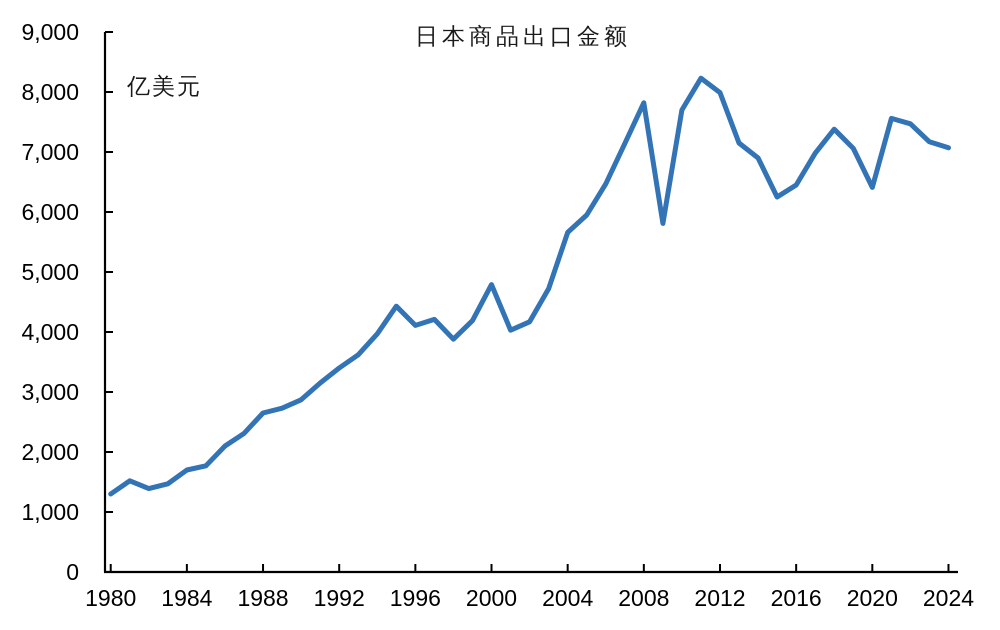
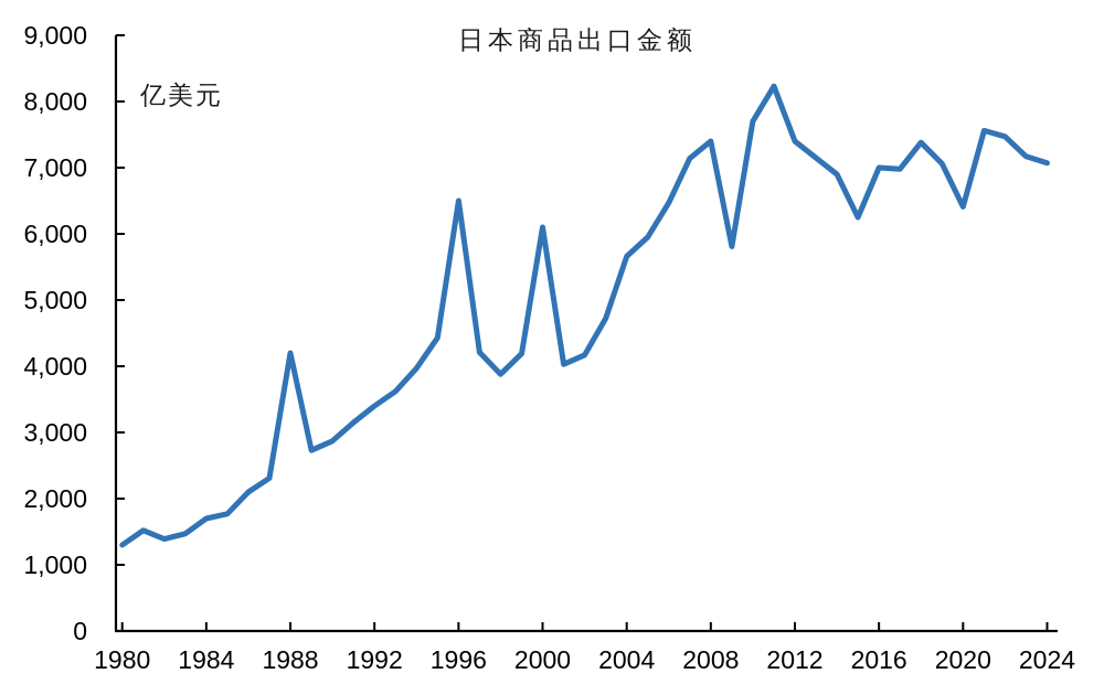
1988: 2600 -> 4200
1996: 4100 -> 6500
2000: 4800 -> 6100
2008: 7800 -> 7400
2012: 8000 -> 7400
2016: 6400 -> 7000
